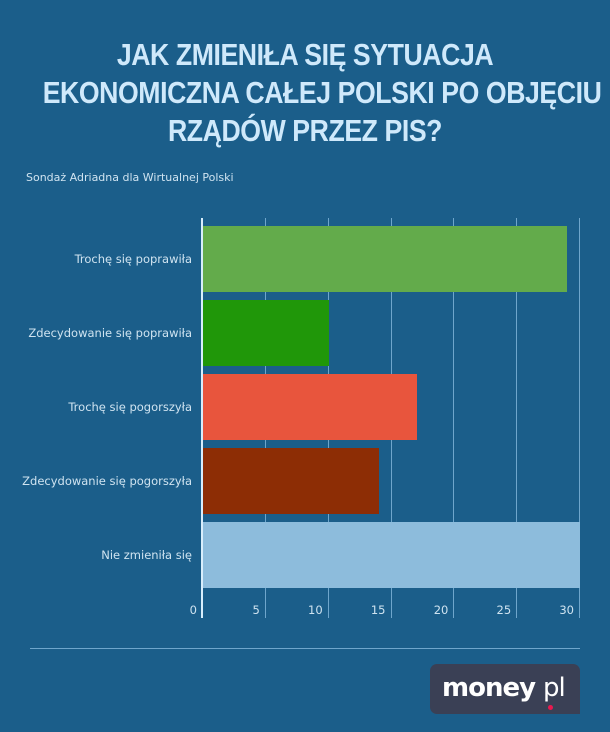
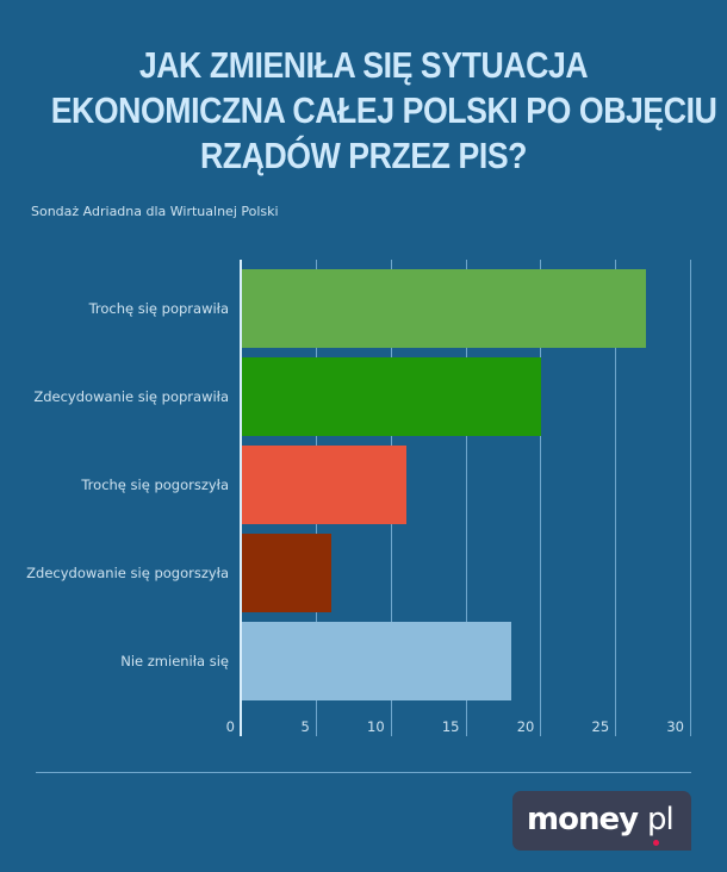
Trochę się poprawiła: 29 -> 27
Zdecydowanie się poprawiła: 10 -> 20
Trochę się pogorszyła: 17 -> 11
Zdecydowanie się pogorszyła: 14 -> 6
Nie zmieniła się: 30 -> 18
